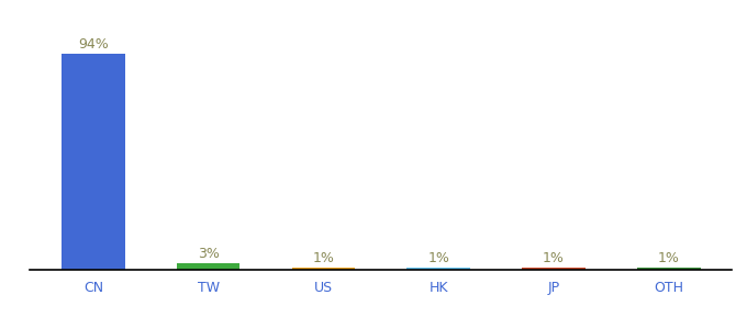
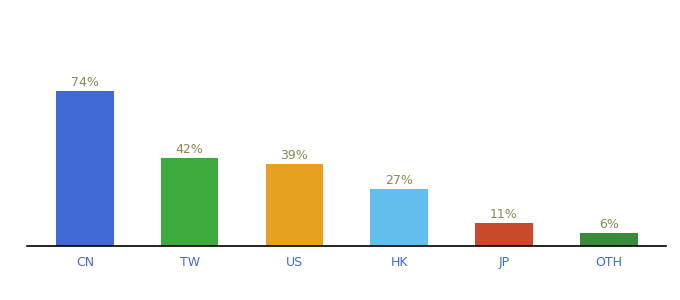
CN: 94% -> 74%
TW: 3% -> 42%
US: 1% -> 39%
HK: 1% -> 27%
JP: 1% -> 11%
OTH: 1% -> 6%
